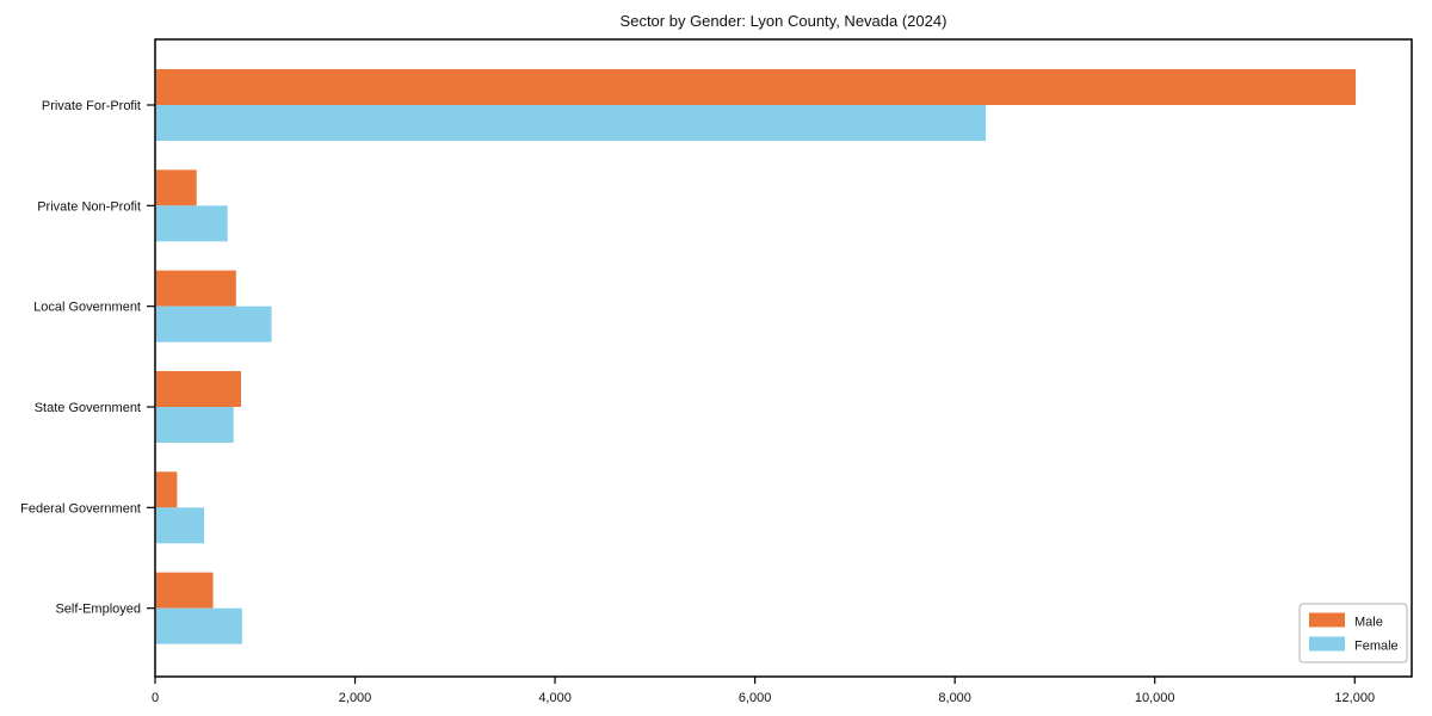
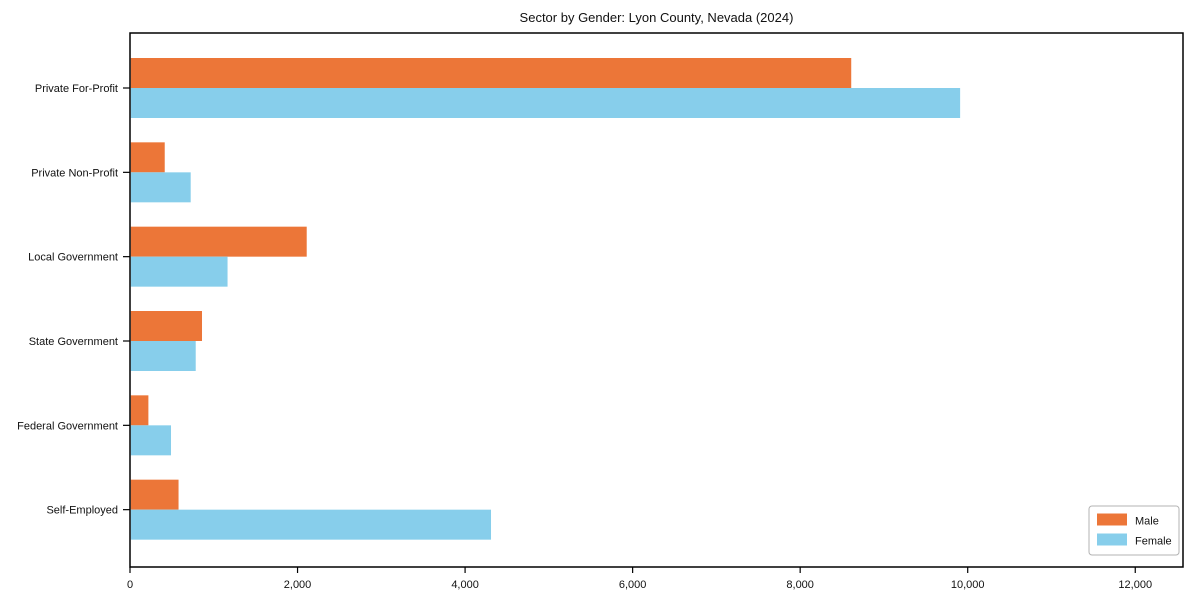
Male/Private For-Profit: 12000 -> 8600
Female/Private For-Profit: 8300 -> 9900
Male/Local Government: 800 -> 2100
Female/Self-Employed: 900 -> 4300
